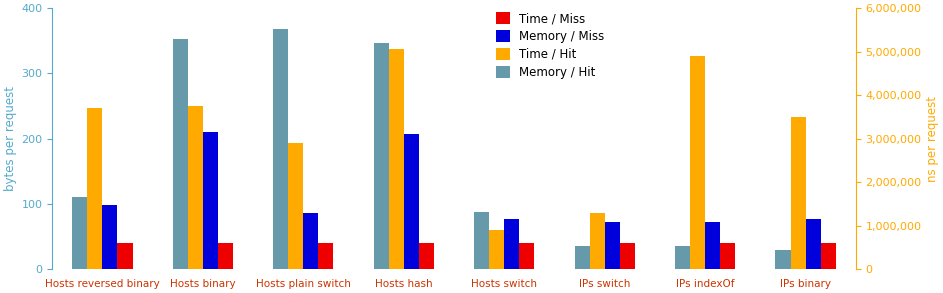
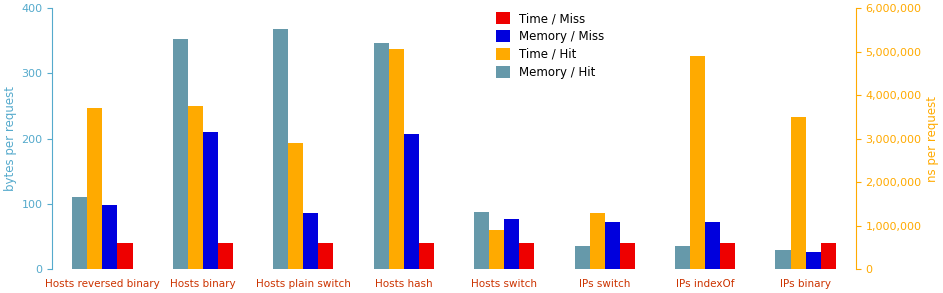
Memory / Miss/IPs binary: 77 -> 26
